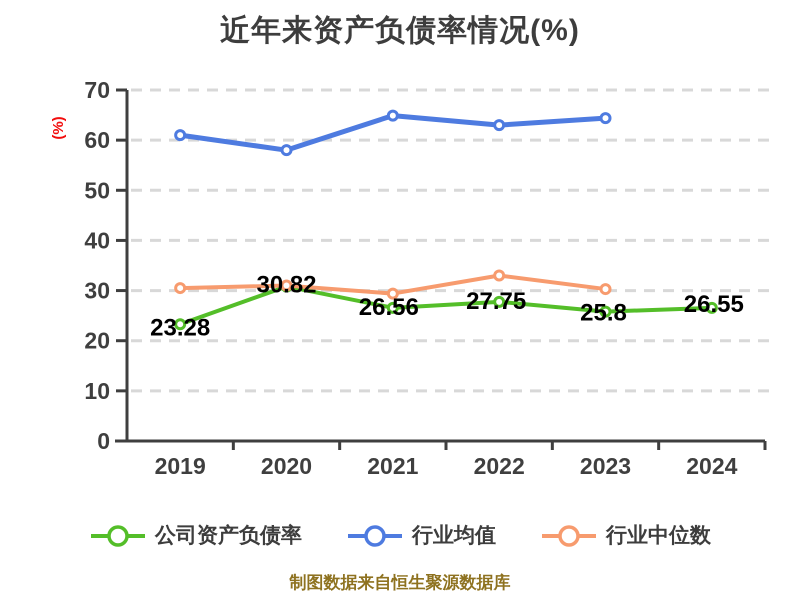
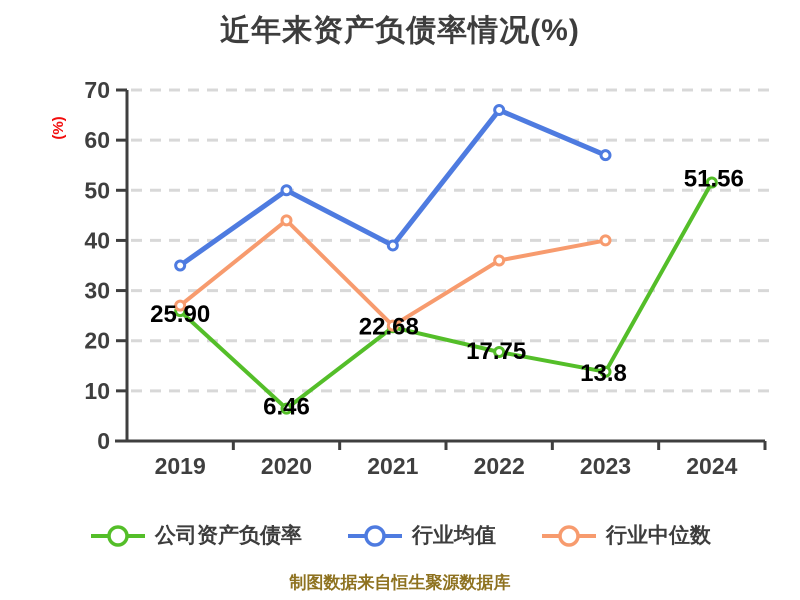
公司资产负债率/2019: 23.28 -> 25.90
行业均值/2019: 61 -> 35
行业中位数/2019: 30 -> 27
公司资产负债率/2020: 30.82 -> 6.46
行业均值/2020: 58 -> 50
行业中位数/2020: 31 -> 44
公司资产负债率/2021: 26.56 -> 22.68
行业均值/2021: 65 -> 39
行业中位数/2021: 29 -> 23
公司资产负债率/2022: 27.75 -> 17.75
行业均值/2022: 63 -> 66
行业中位数/2022: 33 -> 36
公司资产负债率/2023: 25.8 -> 13.8
行业均值/2023: 64 -> 57
行业中位数/2023: 30 -> 40
公司资产负债率/2024: 26.55 -> 51.56
